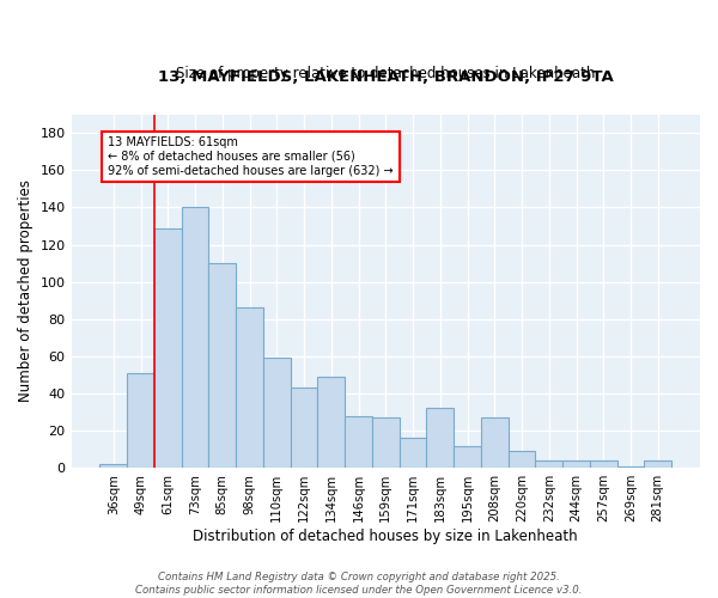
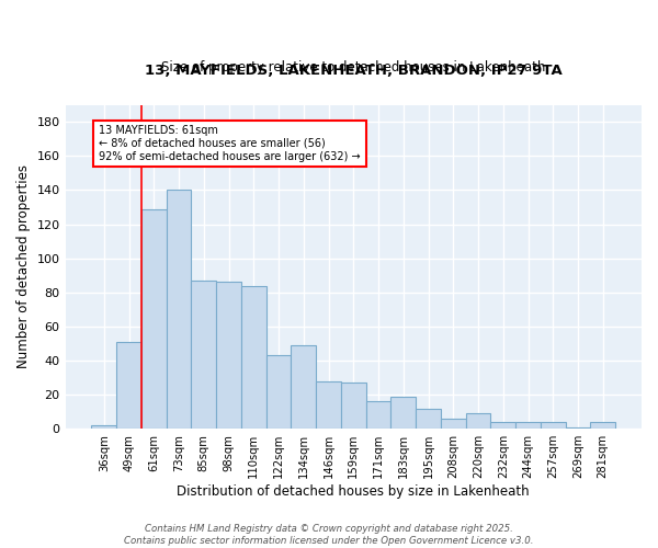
85sqm: 110 -> 87
110sqm: 59 -> 84
183sqm: 32 -> 19
208sqm: 27 -> 6
